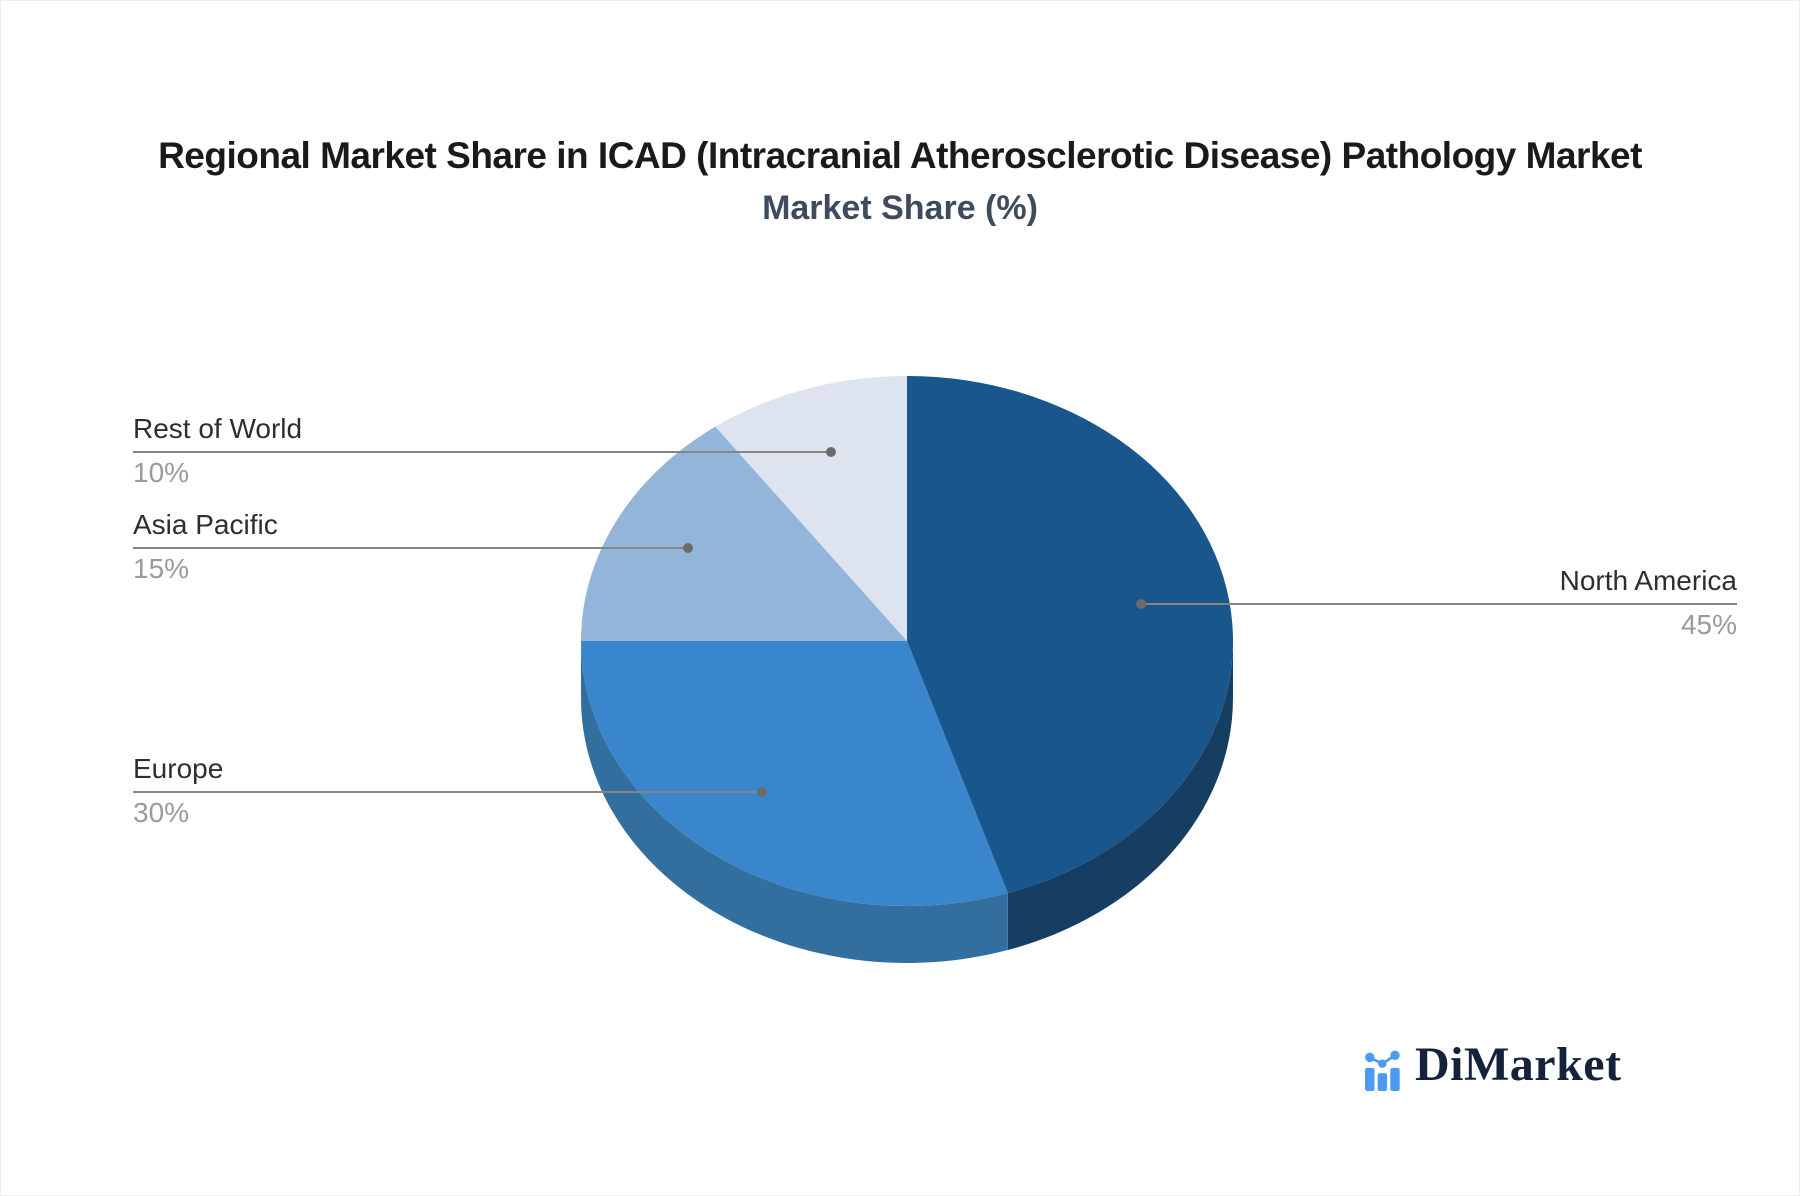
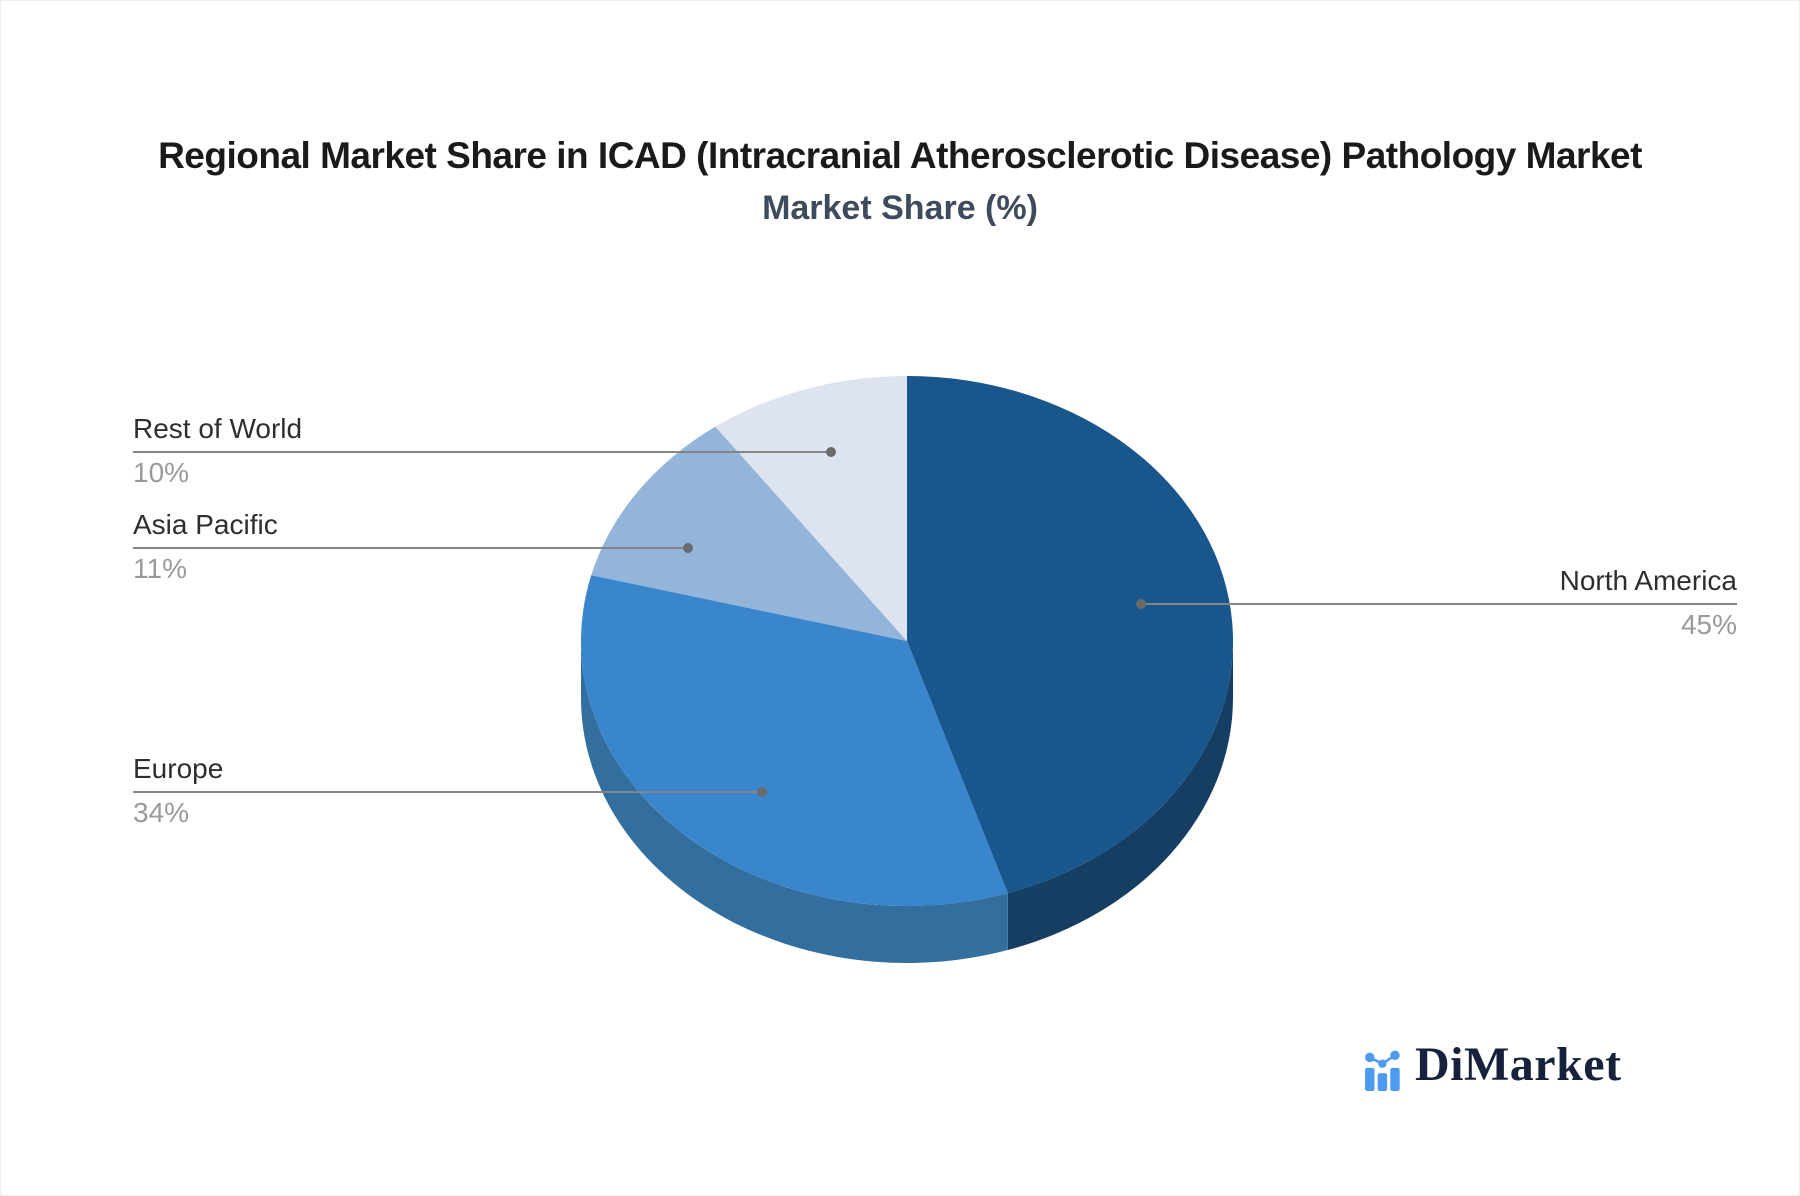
Europe: 30% -> 34%
Asia Pacific: 15% -> 11%
